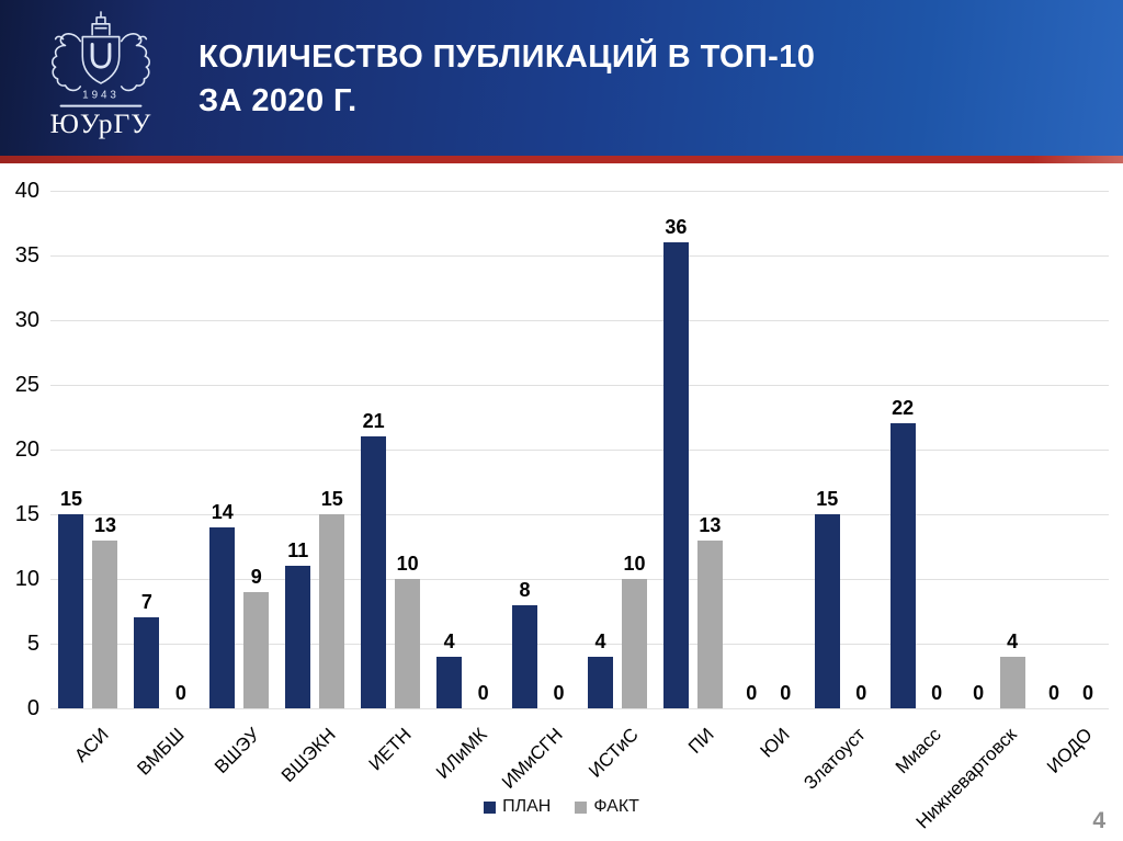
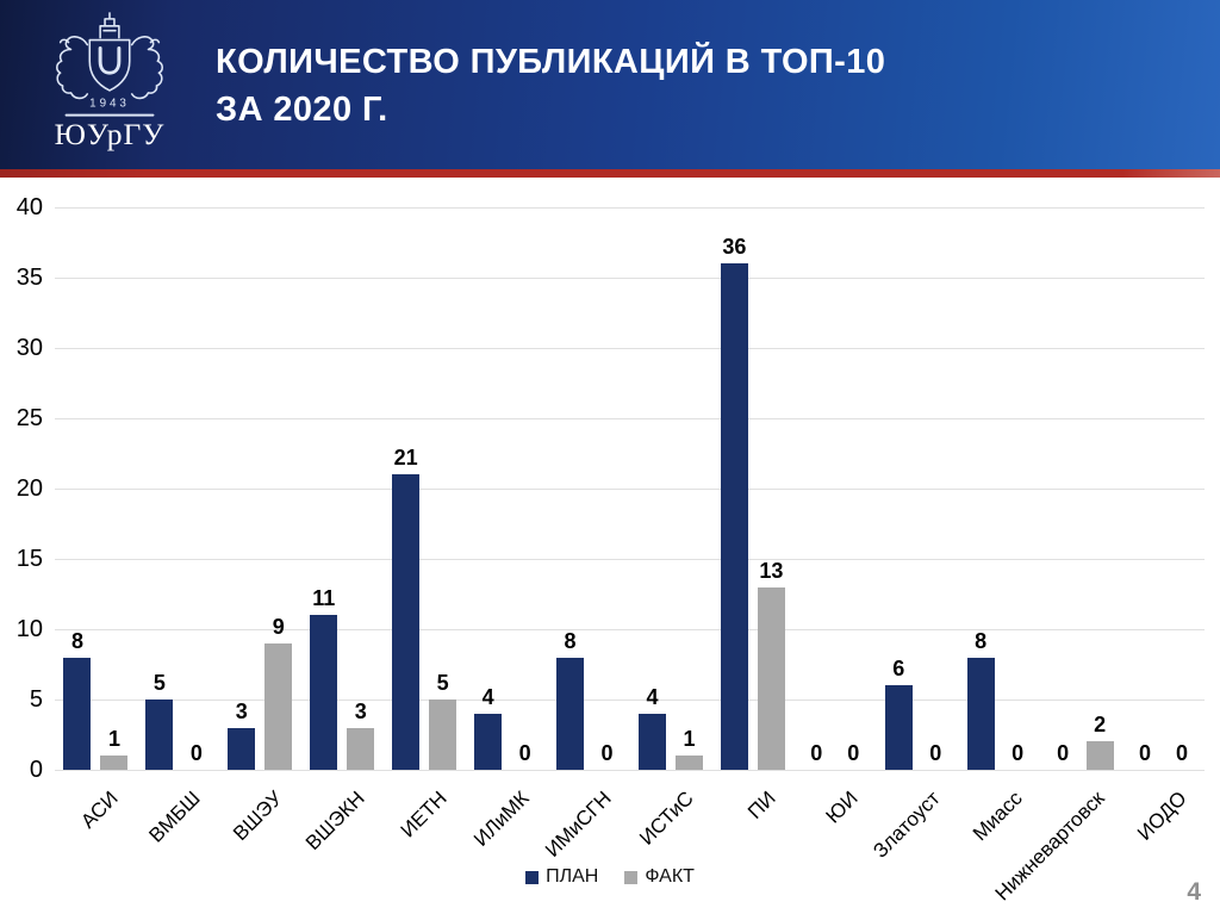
ПЛАН/АСИ: 15 -> 8
ФАКТ/АСИ: 13 -> 1
ПЛАН/ВМБШ: 7 -> 5
ПЛАН/ВШЭУ: 14 -> 3
ФАКТ/ВШЭКН: 15 -> 3
ФАКТ/ИЕТН: 10 -> 5
ФАКТ/ИСТиС: 10 -> 1
ПЛАН/Златоуст: 15 -> 6
ПЛАН/Миасс: 22 -> 8
ФАКТ/Нижневартовск: 4 -> 2
